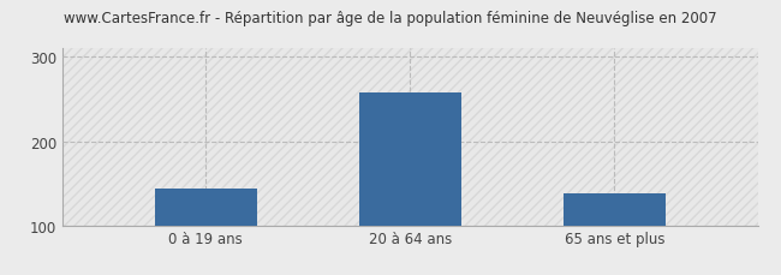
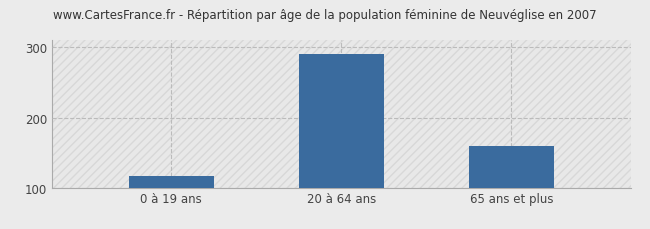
0 à 19 ans: 144 -> 117
20 à 64 ans: 258 -> 290
65 ans et plus: 138 -> 160
